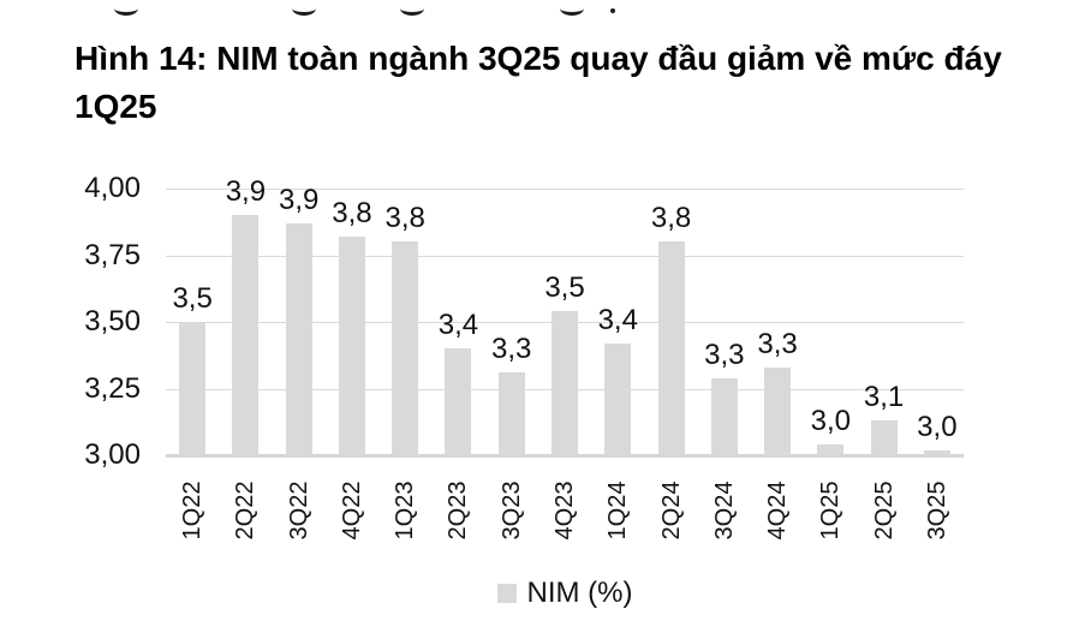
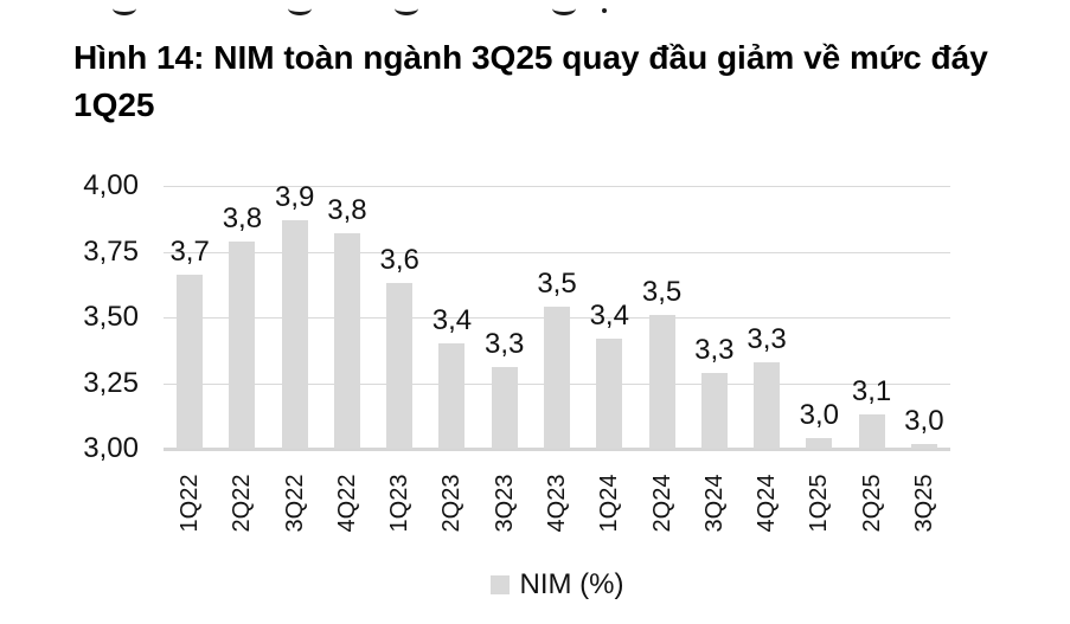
1Q22: 3,5 -> 3,7
2Q22: 3,9 -> 3,8
1Q23: 3,8 -> 3,6
2Q24: 3,8 -> 3,5
